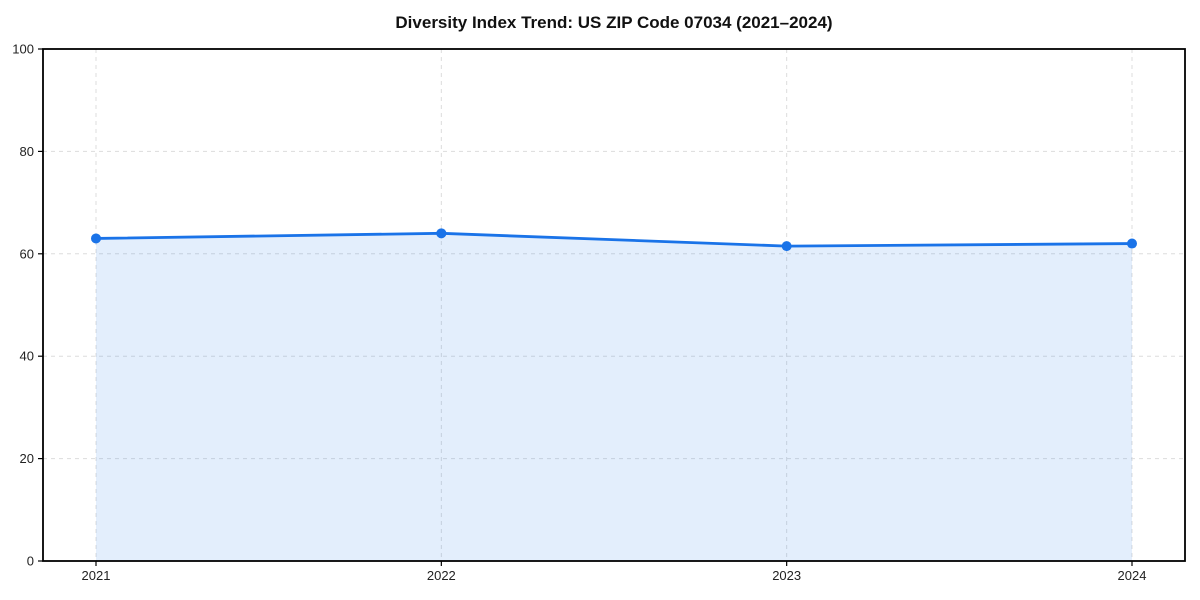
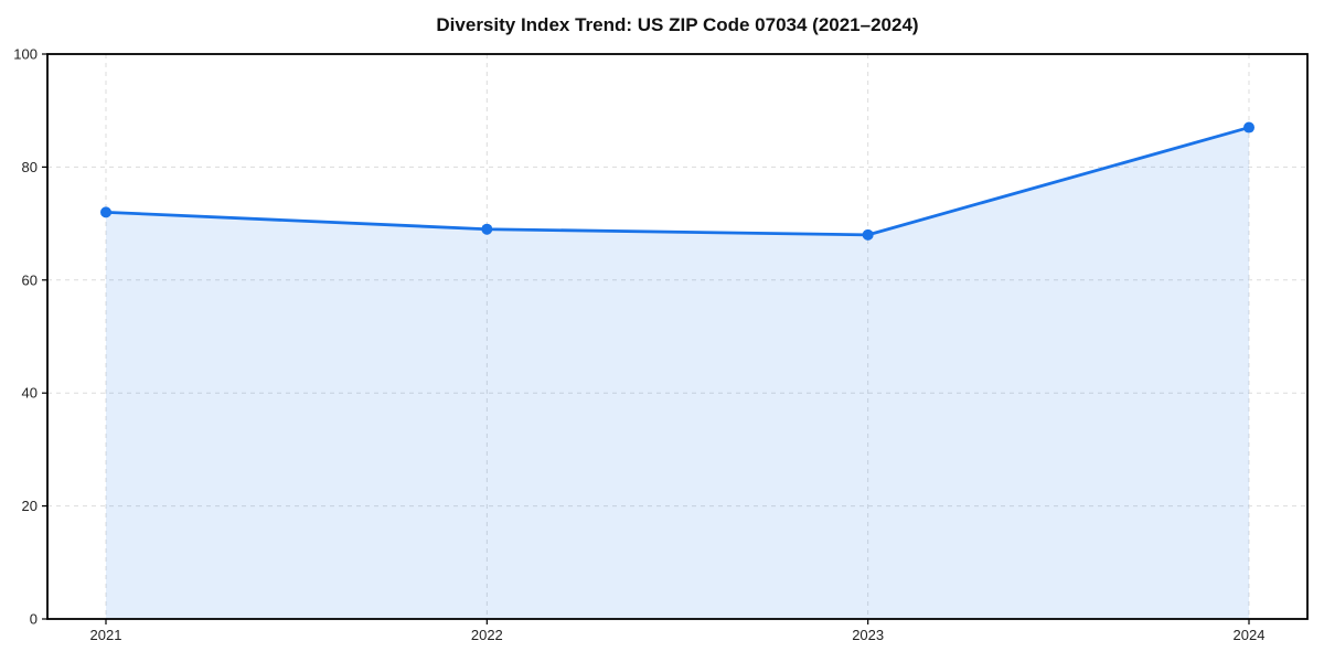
2021: 63 -> 72
2022: 64 -> 69
2023: 62 -> 68
2024: 62 -> 87
